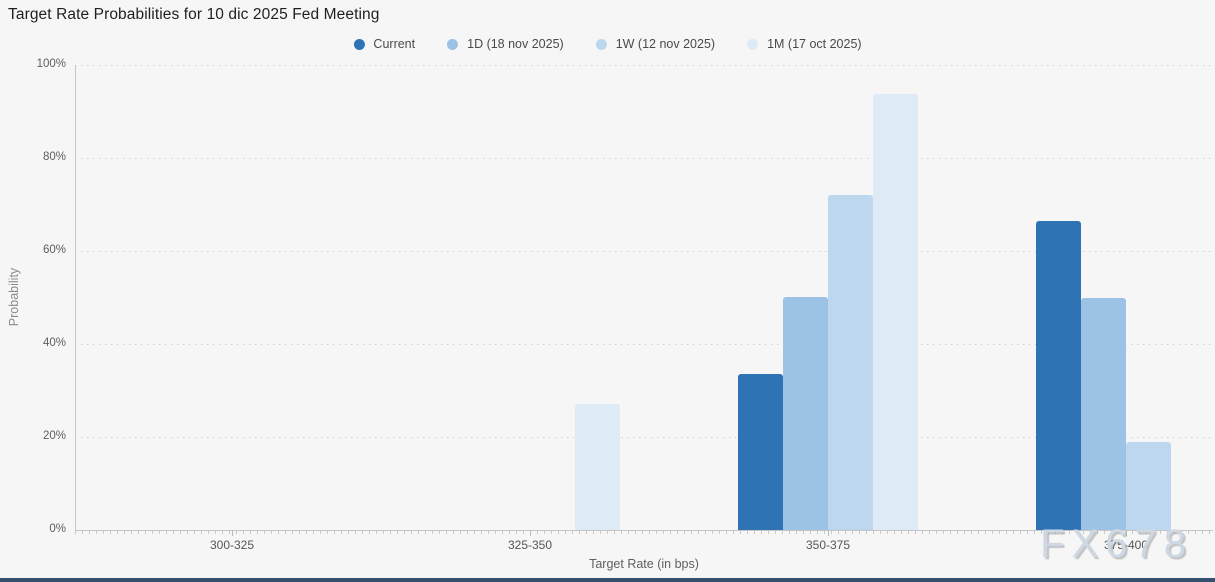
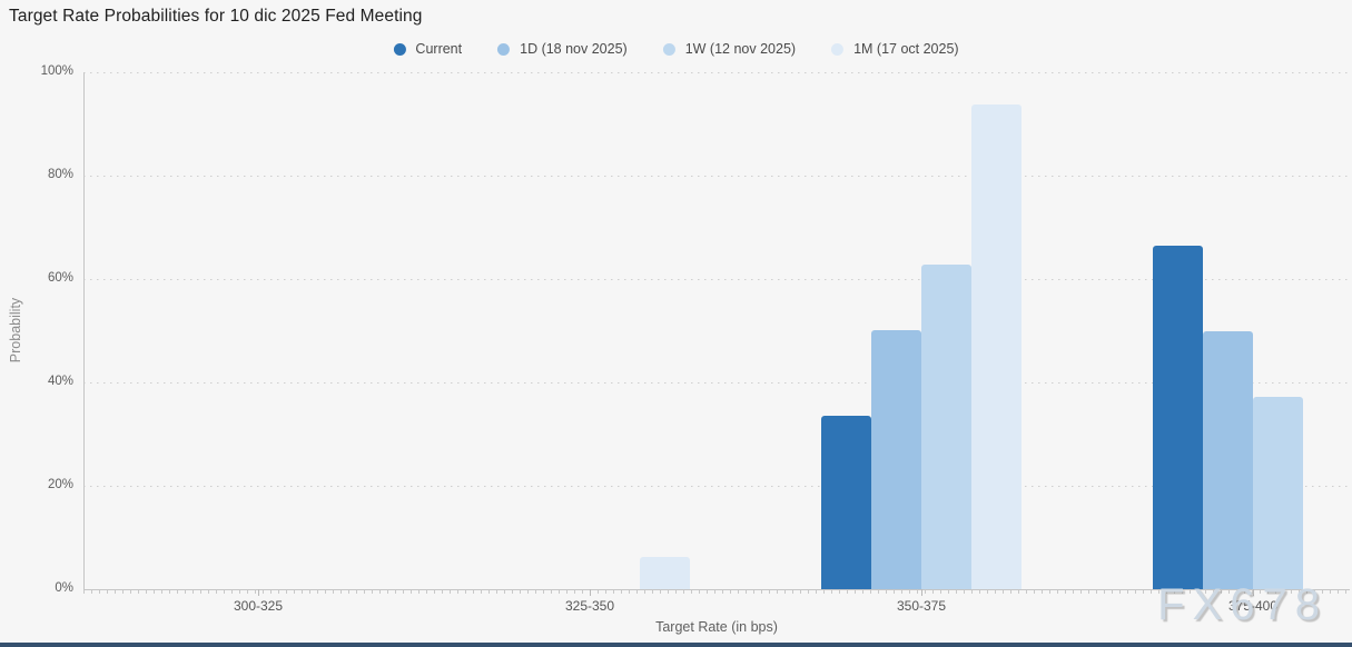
1M (17 oct 2025)/325-350: 27% -> 6%
1W (12 nov 2025)/350-375: 72% -> 63%
1W (12 nov 2025)/375-400: 19% -> 37%
